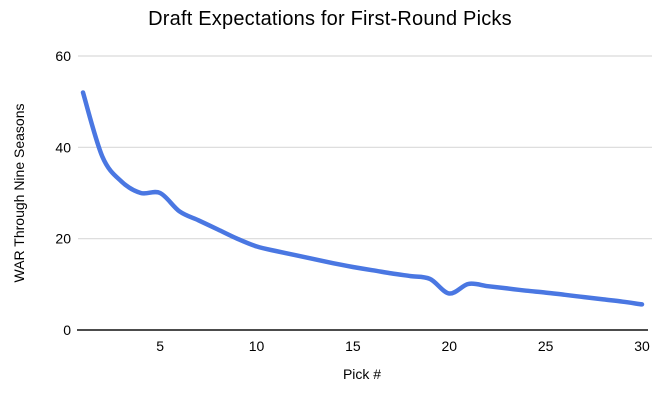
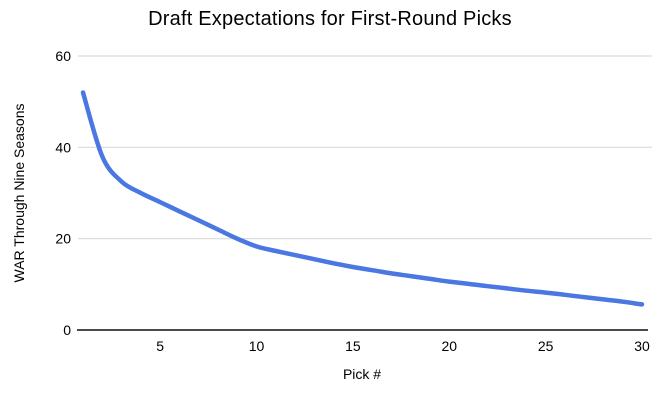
5: 30 -> 28
20: 8 -> 11
